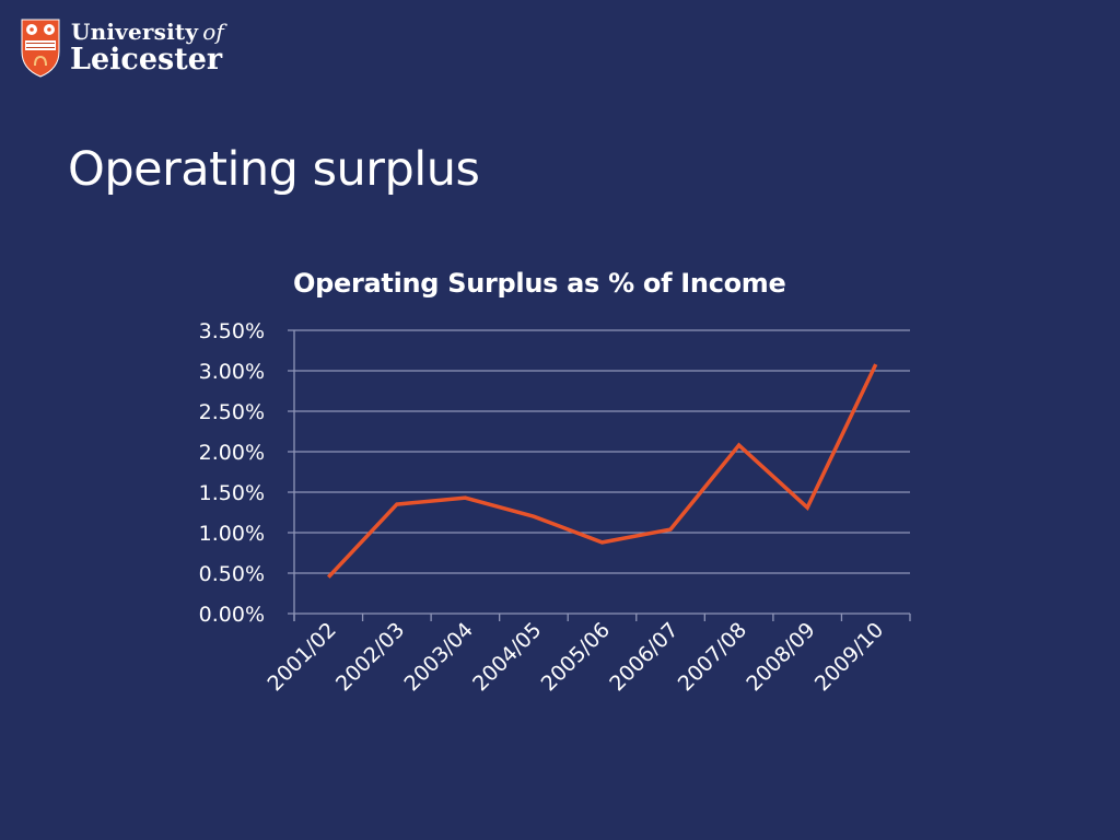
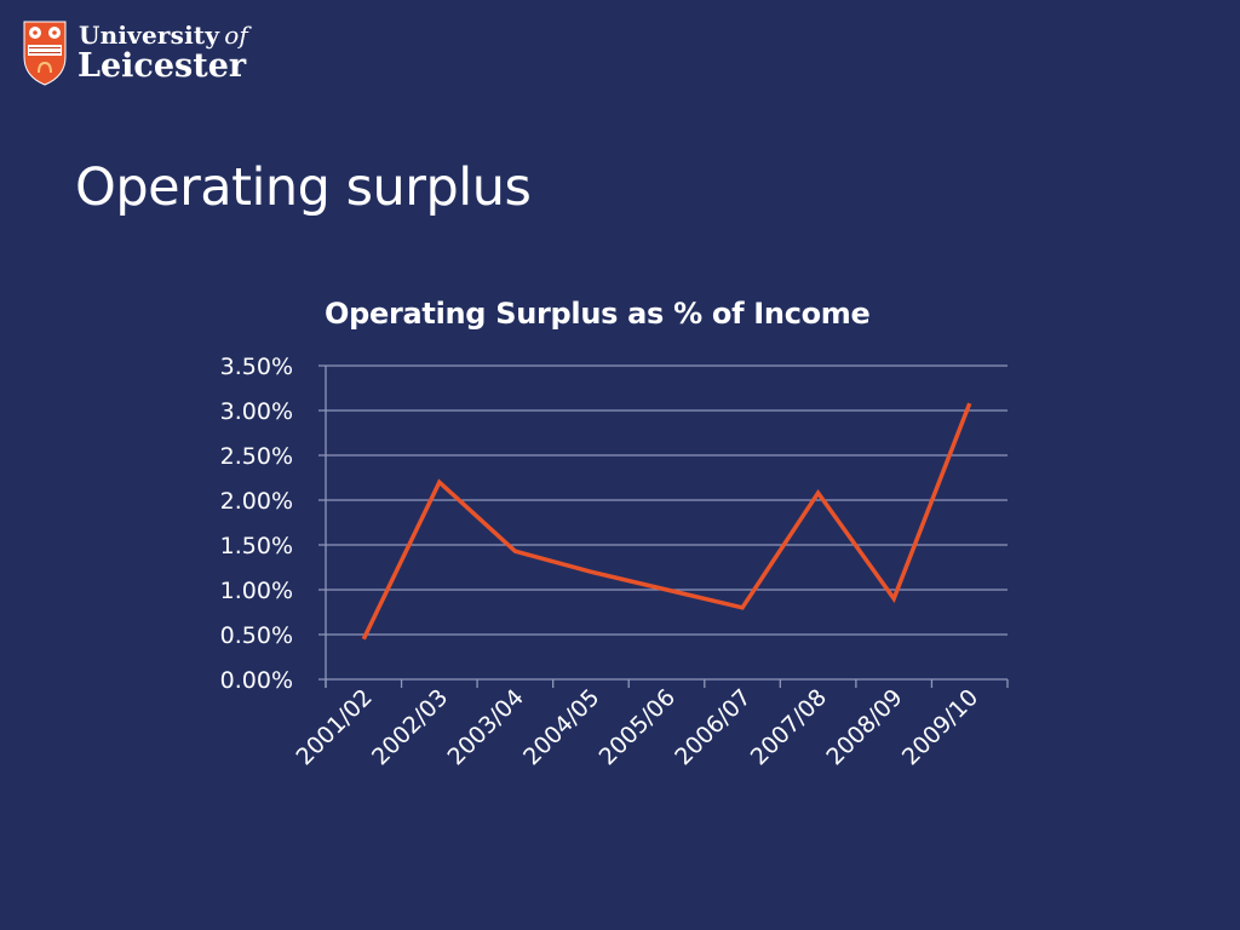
2002/03: 1.4% -> 2.2%
2005/06: 0.9% -> 1.0%
2006/07: 1.0% -> 0.8%
2008/09: 1.3% -> 0.9%
